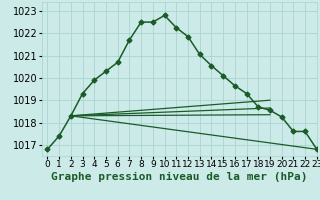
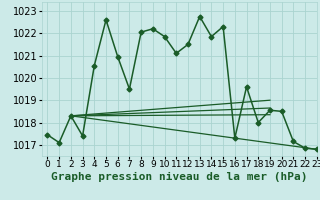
0: 1016.80 -> 1017.45
1: 1017.40 -> 1017.10
3: 1019.30 -> 1017.40
4: 1019.90 -> 1020.55
5: 1020.30 -> 1022.60
6: 1020.70 -> 1020.95
7: 1021.70 -> 1019.50
8: 1022.50 -> 1022.05
9: 1022.50 -> 1022.20
10: 1022.80 -> 1021.85
11: 1022.25 -> 1021.10
12: 1021.85 -> 1021.50
13: 1021.05 -> 1022.75
14: 1020.55 -> 1021.85
15: 1020.10 -> 1022.30
16: 1019.65 -> 1017.30
17: 1019.30 -> 1019.60
18: 1018.70 -> 1018.00
20: 1018.25 -> 1018.50
21: 1017.60 -> 1017.15
22: 1017.60 -> 1016.85
